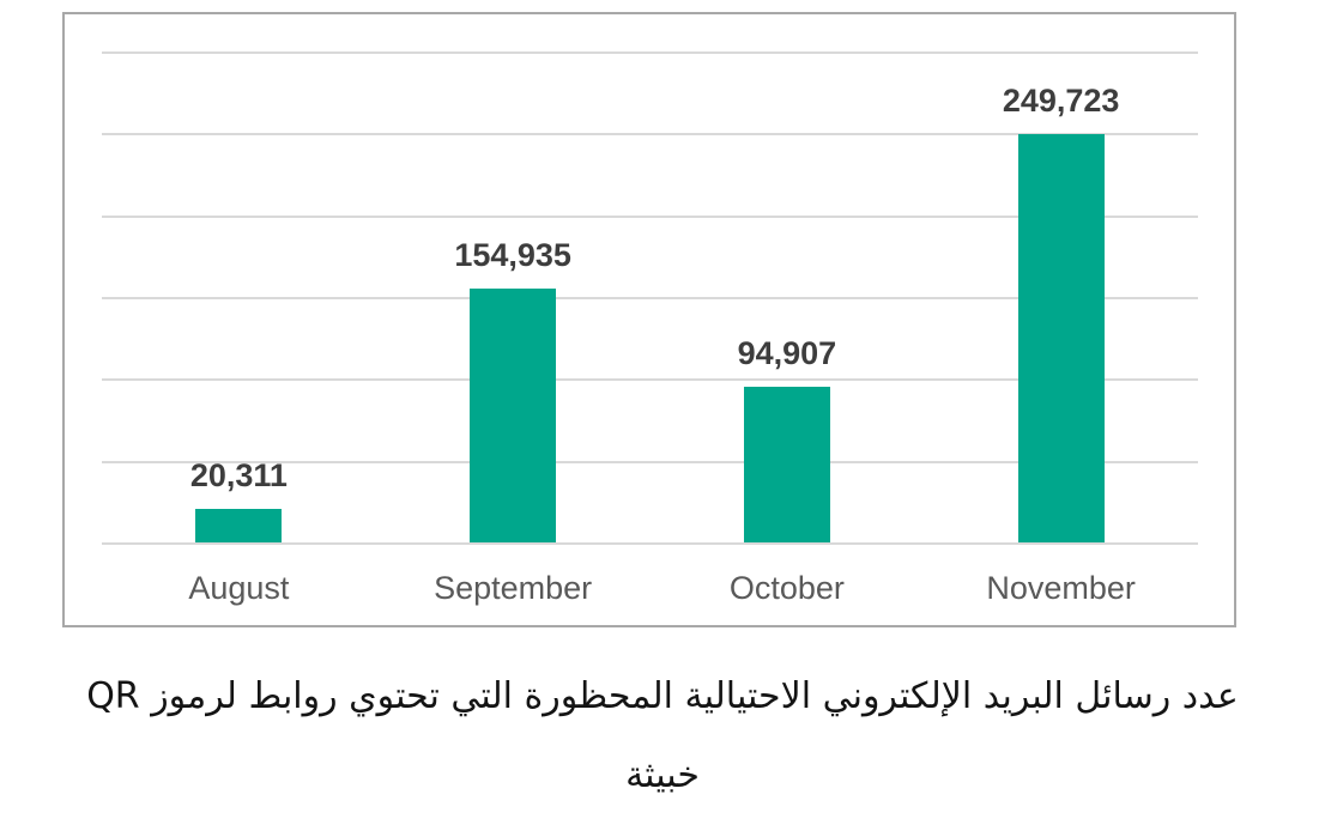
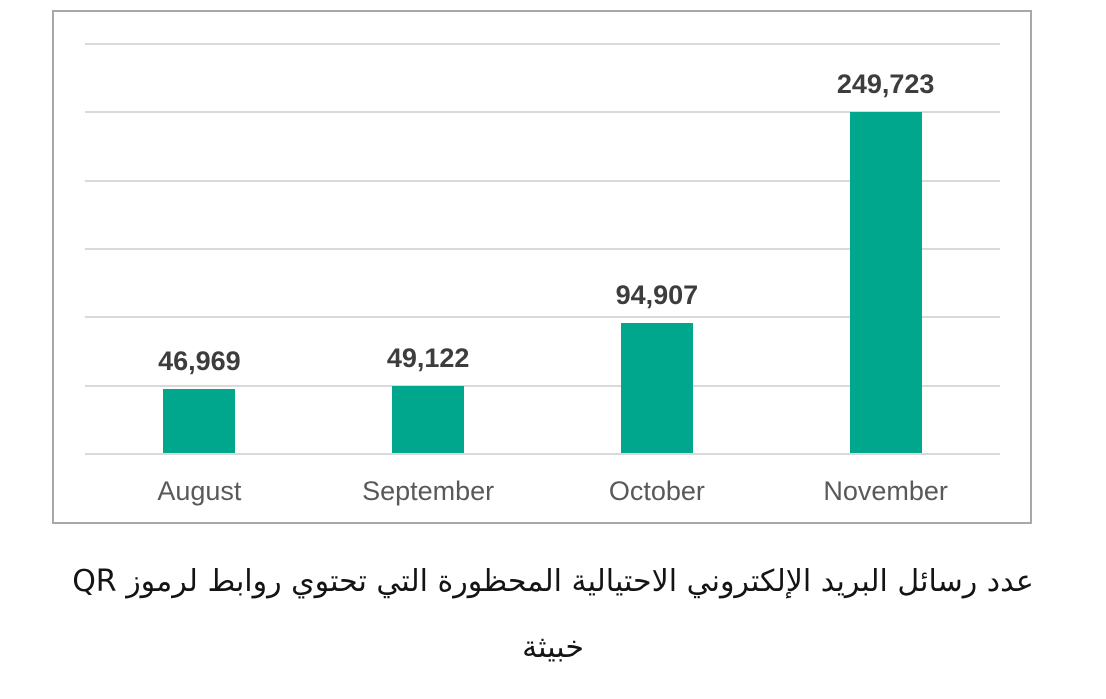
August: 20,311 -> 46,969
September: 154,935 -> 49,122
